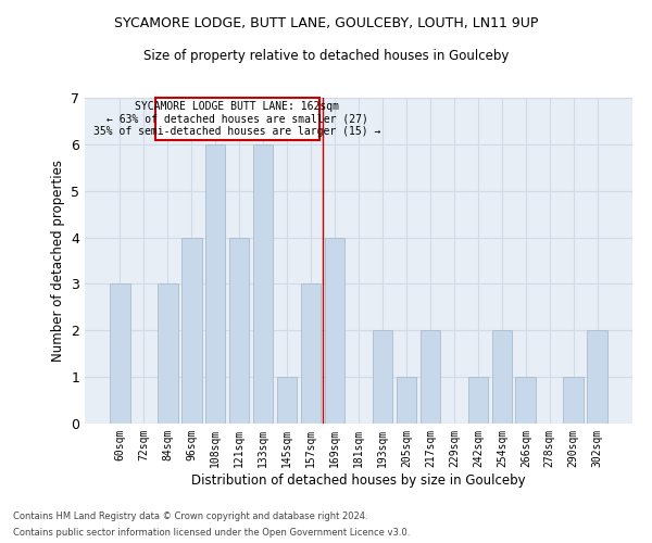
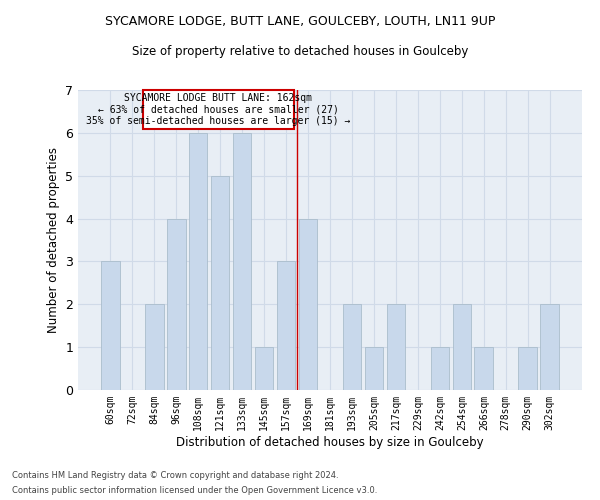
84sqm: 3 -> 2
121sqm: 4 -> 5
